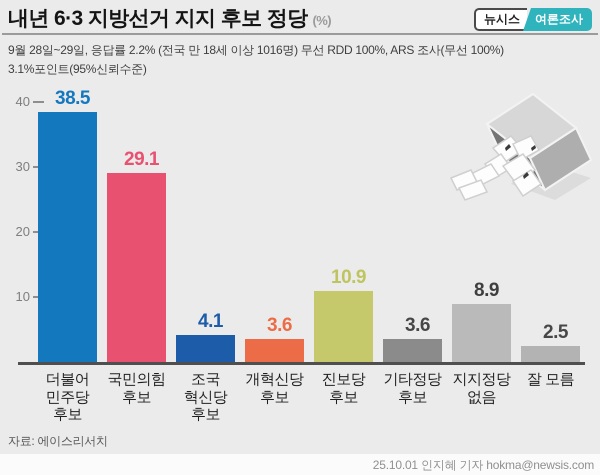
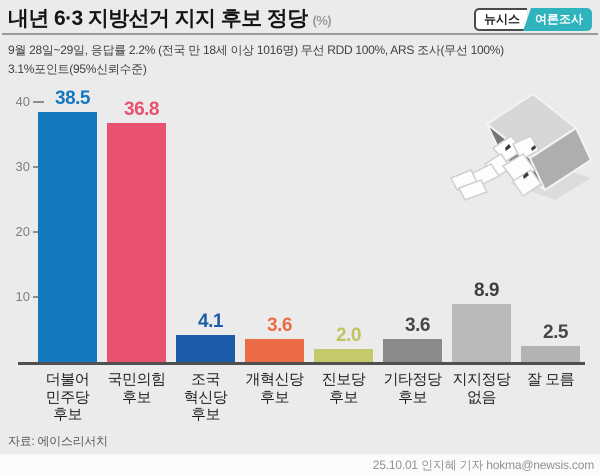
국민의힘 후보: 29.1 -> 36.8
진보당 후보: 10.9 -> 2.0
